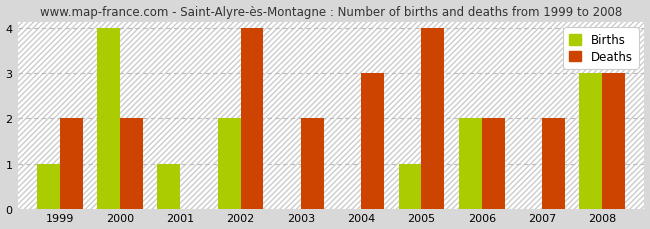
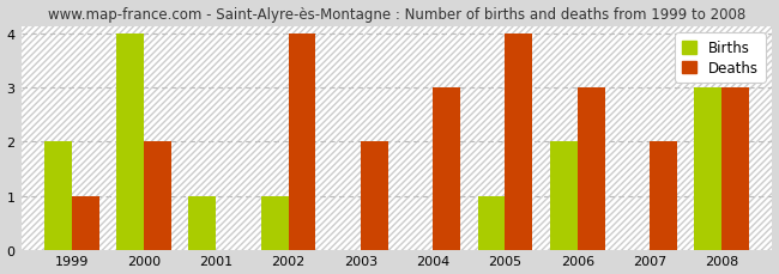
Births/1999: 1 -> 2
Deaths/1999: 2 -> 1
Births/2002: 2 -> 1
Deaths/2006: 2 -> 3
